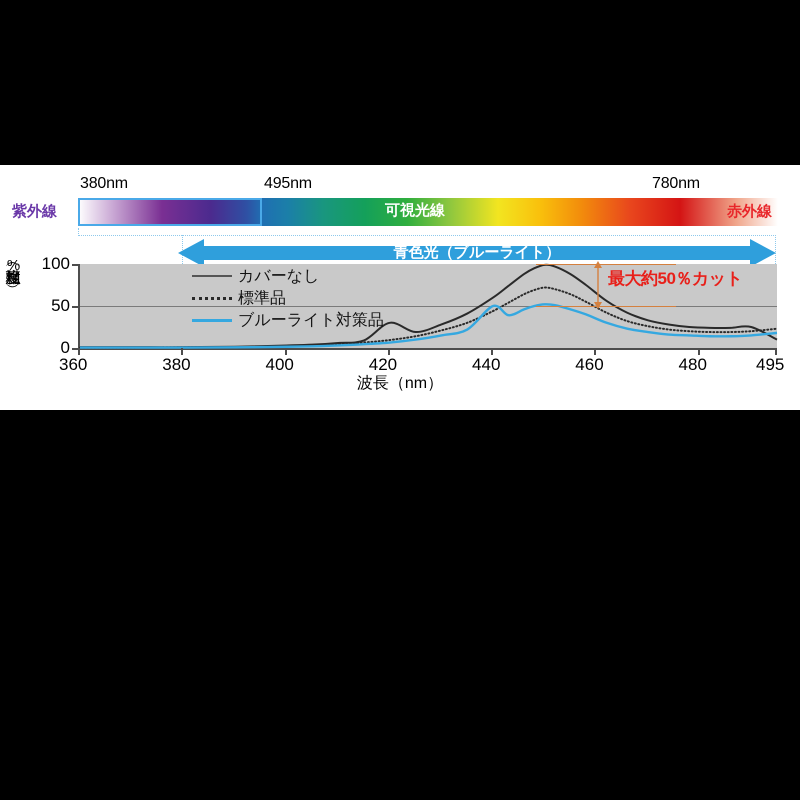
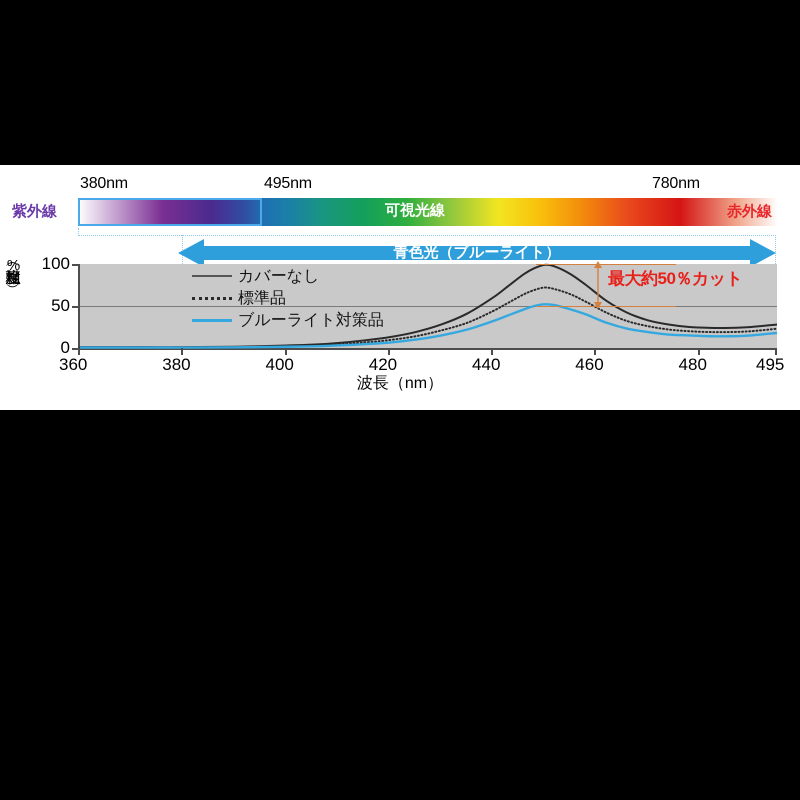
カバーなし/420: 30 -> 10
ブルーライト対策品/440: 50 -> 30
カバーなし/495: 10 -> 30
